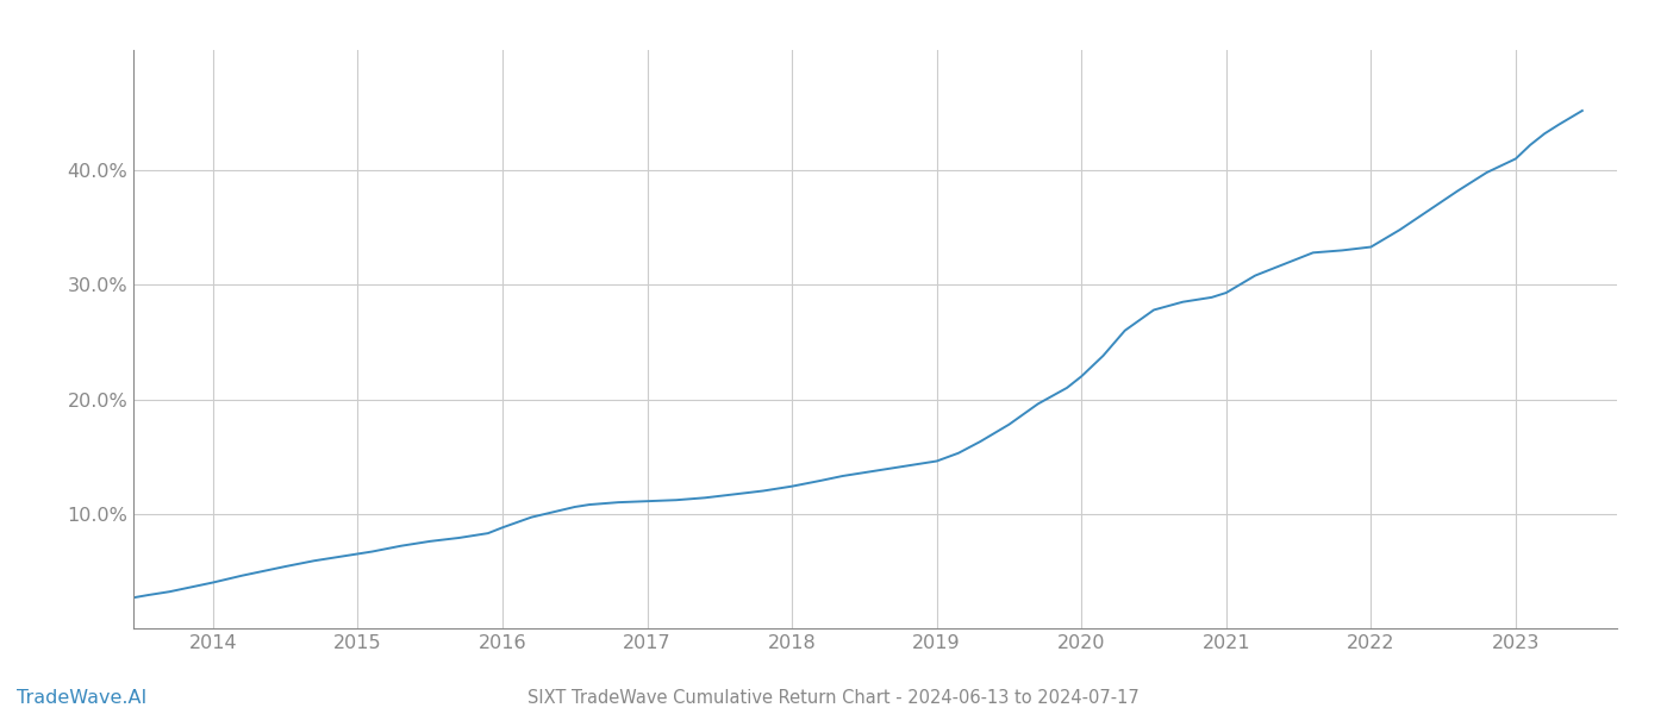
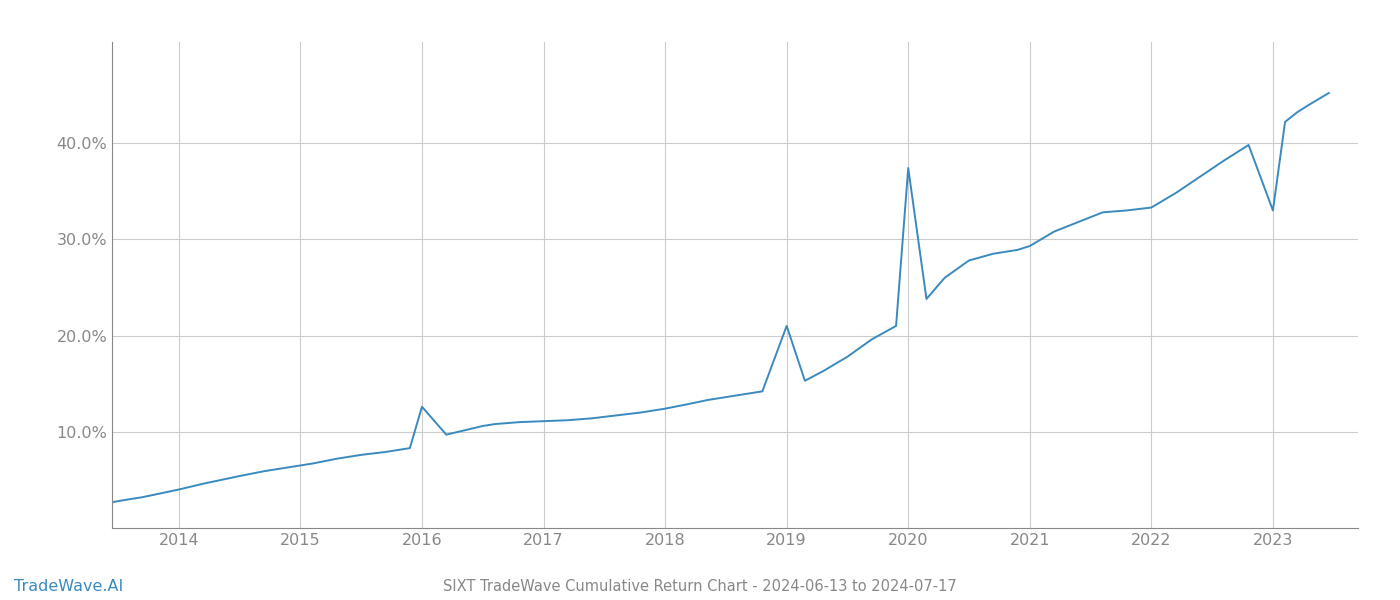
2016: 8.8% -> 12.6%
2019: 14.6% -> 21.0%
2020: 22.0% -> 37.4%
2023: 41.0% -> 33.0%
